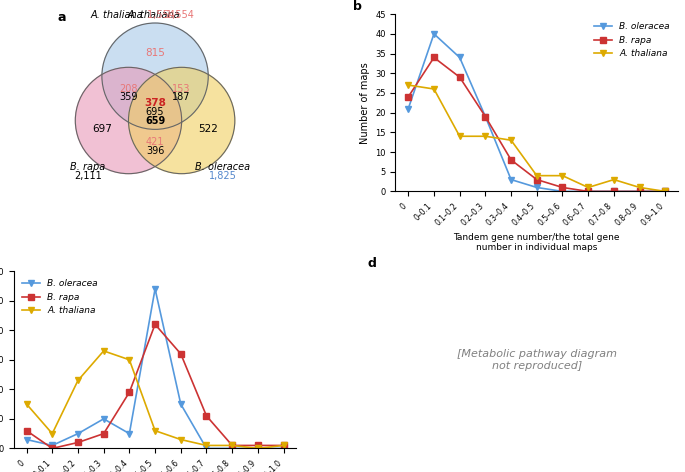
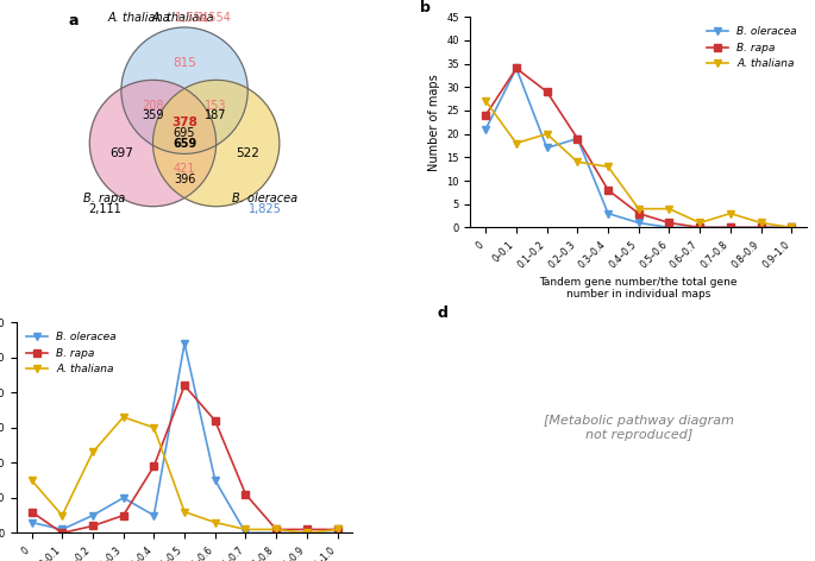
B. oleracea/0–0.1: 40 -> 34
A. thaliana/0–0.1: 26 -> 18
B. oleracea/0.1–0.2: 34 -> 17
A. thaliana/0.1–0.2: 14 -> 20
